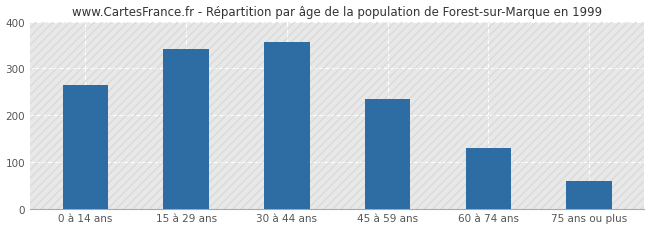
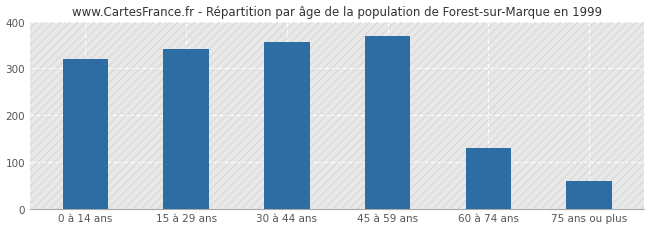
0 à 14 ans: 265 -> 320
45 à 59 ans: 235 -> 368
